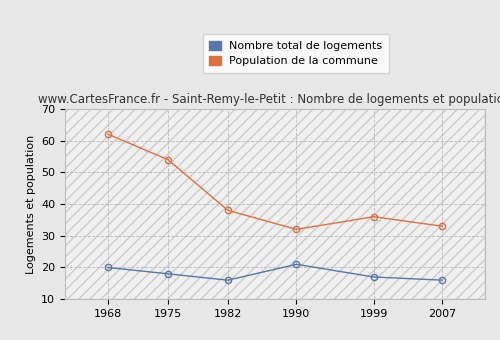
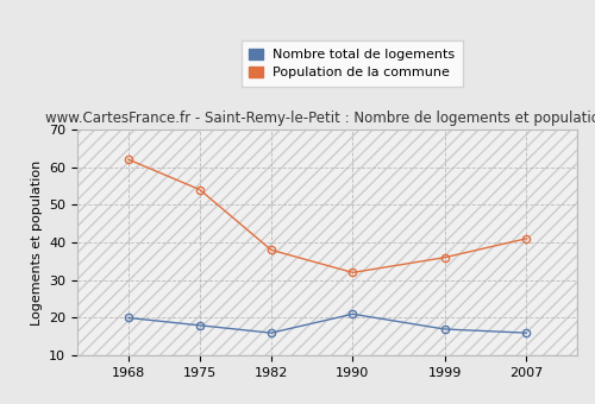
Population de la commune/2007: 33 -> 41
